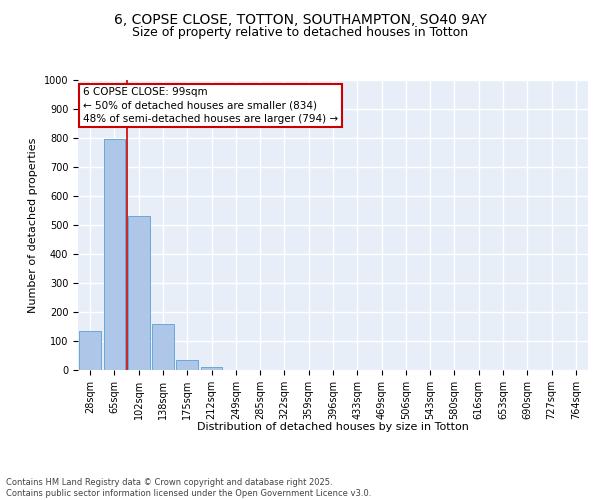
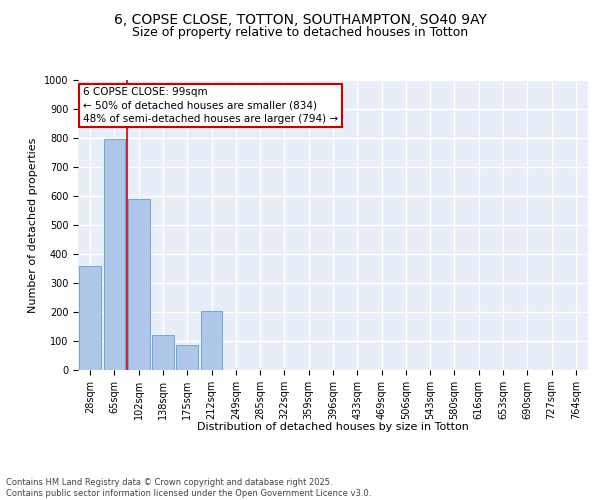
28sqm: 135 -> 360
102sqm: 530 -> 590
138sqm: 160 -> 120
175sqm: 35 -> 85
212sqm: 10 -> 205
